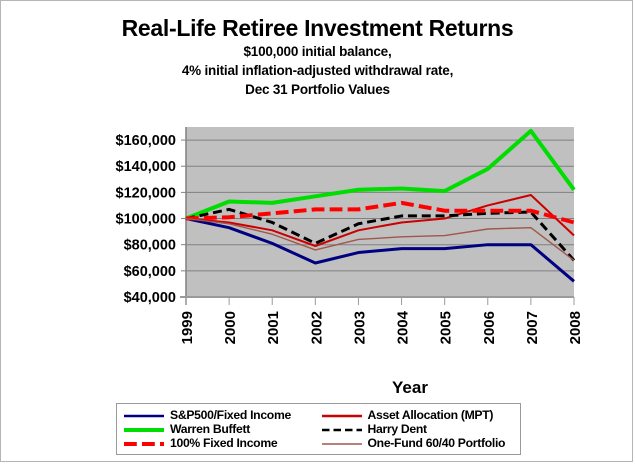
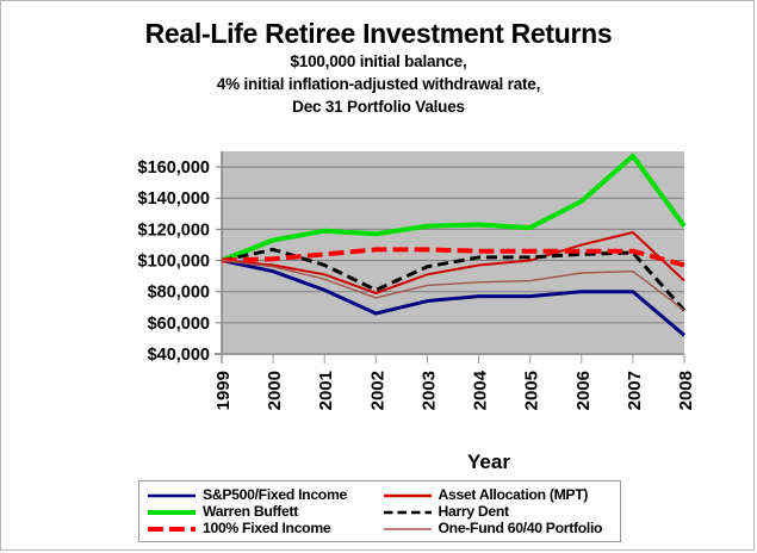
Warren Buffett/2001: $112000 -> $119000
100% Fixed Income/2004: $112000 -> $106000
